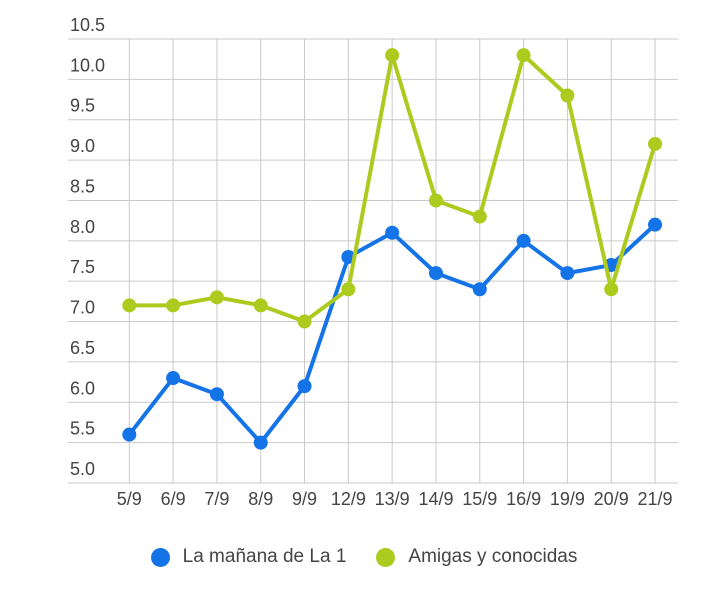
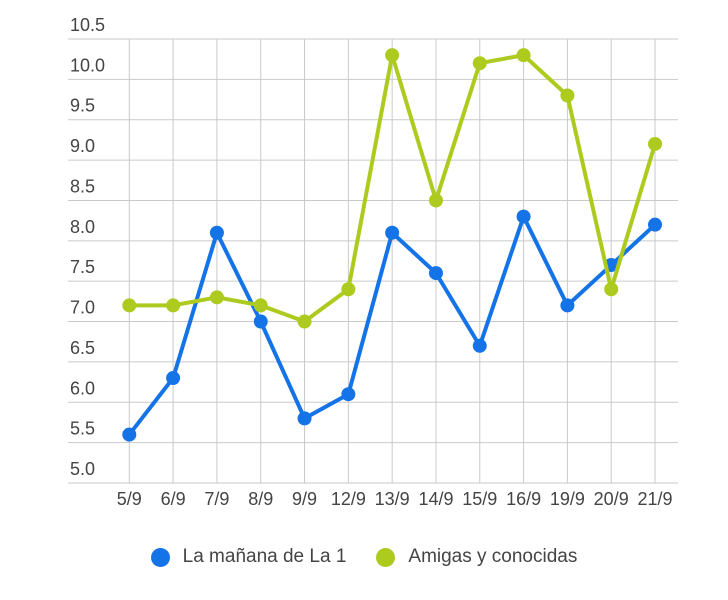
La mañana de La 1/7/9: 6.1 -> 8.1
La mañana de La 1/8/9: 5.5 -> 7.0
La mañana de La 1/9/9: 6.2 -> 5.8
La mañana de La 1/12/9: 7.8 -> 6.1
La mañana de La 1/15/9: 7.4 -> 6.7
Amigas y conocidas/15/9: 8.3 -> 10.2
La mañana de La 1/16/9: 8.0 -> 8.3
La mañana de La 1/19/9: 7.6 -> 7.2
